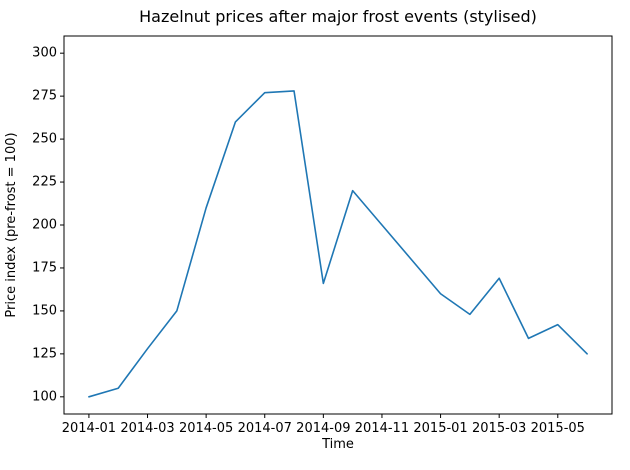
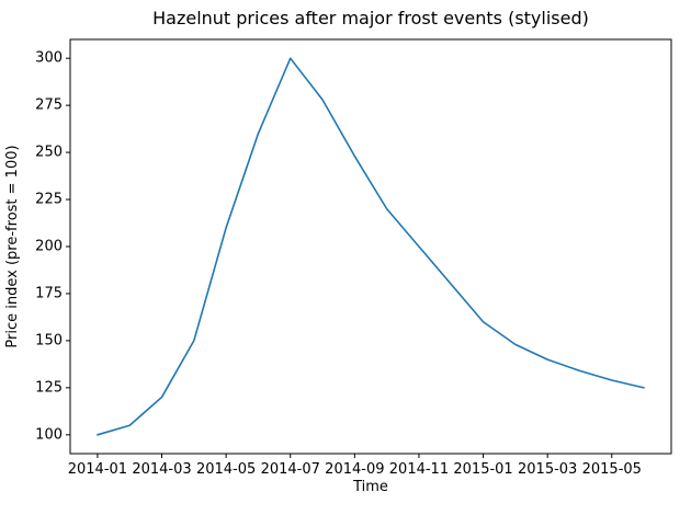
2014-03: 128 -> 120
2014-07: 277 -> 300
2014-09: 166 -> 248
2015-03: 169 -> 140
2015-05: 142 -> 129
